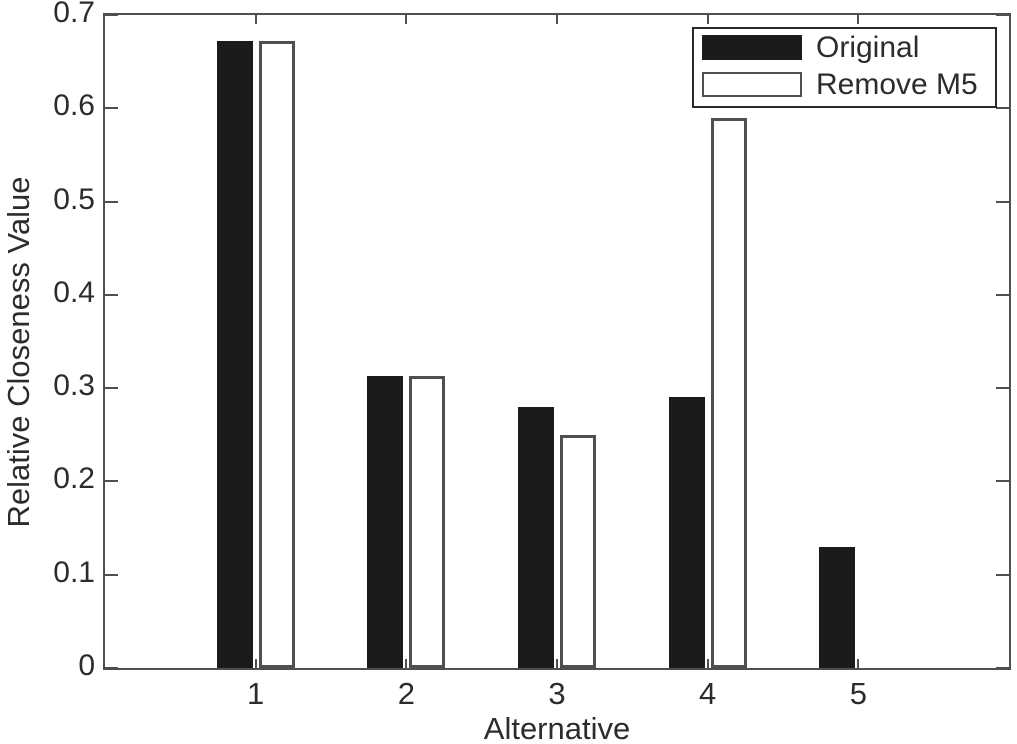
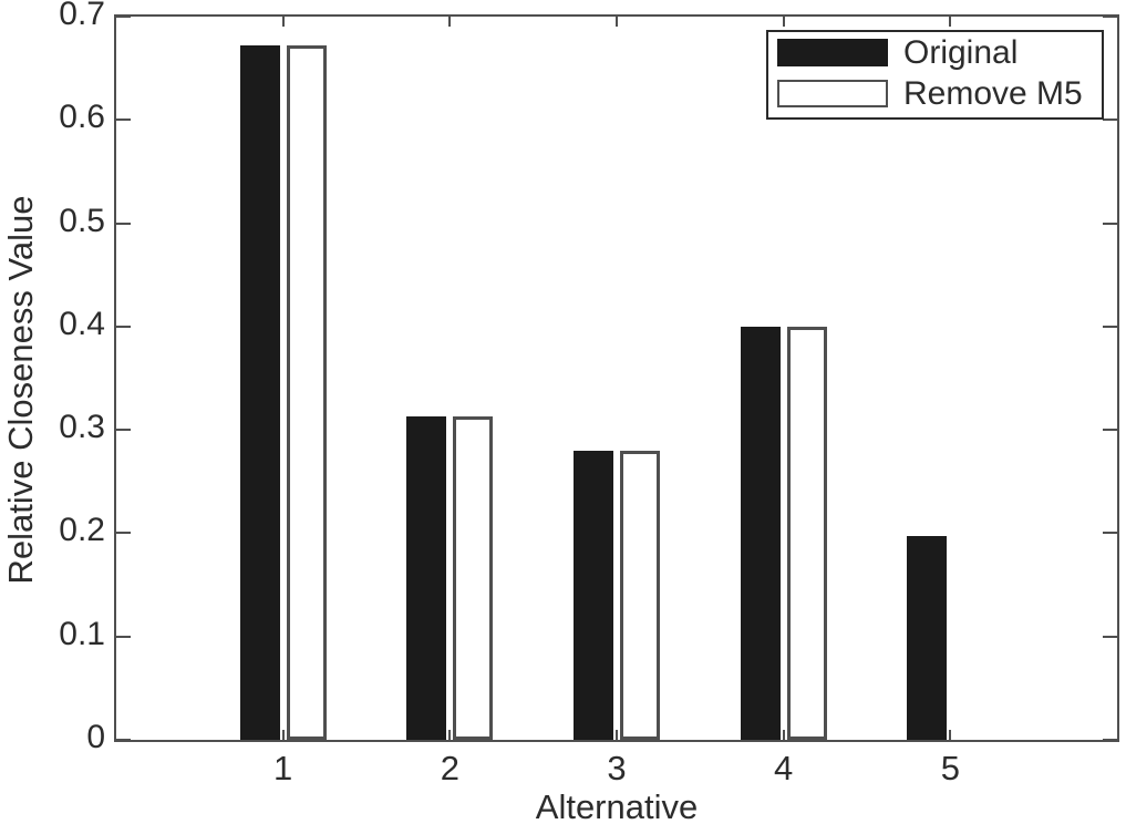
Remove M5/3: 0.25 -> 0.28
Original/4: 0.29 -> 0.40
Remove M5/4: 0.59 -> 0.40
Original/5: 0.13 -> 0.20
